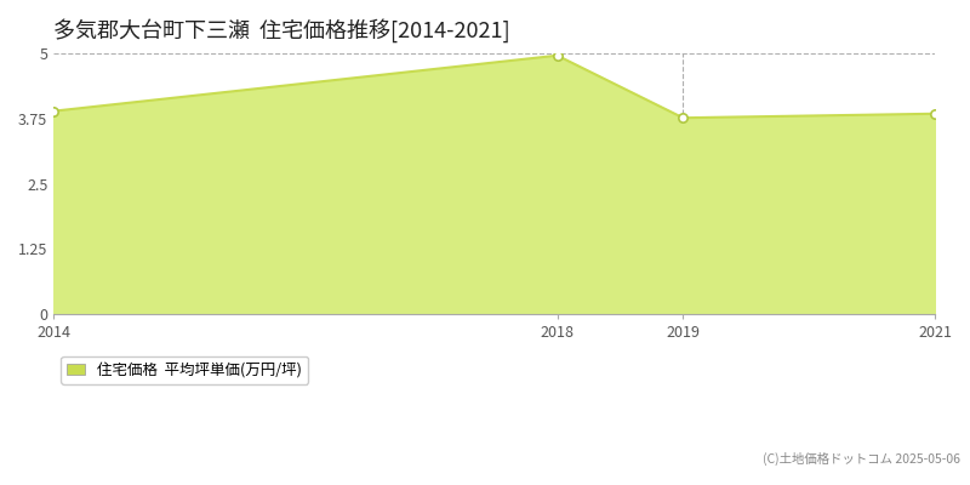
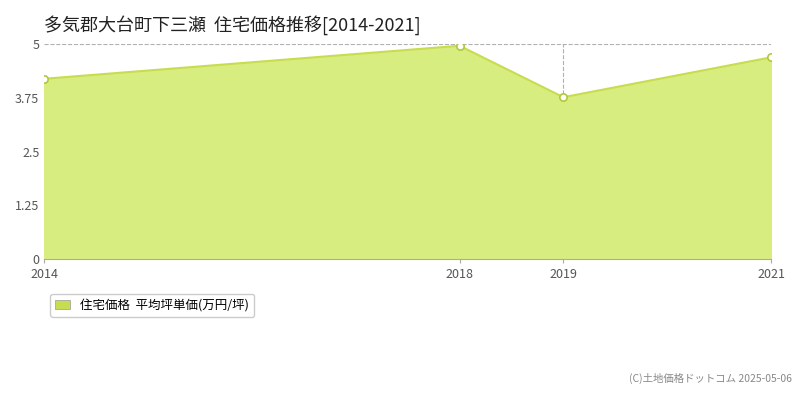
2014: 3.90 -> 4.20
2021: 3.85 -> 4.70
